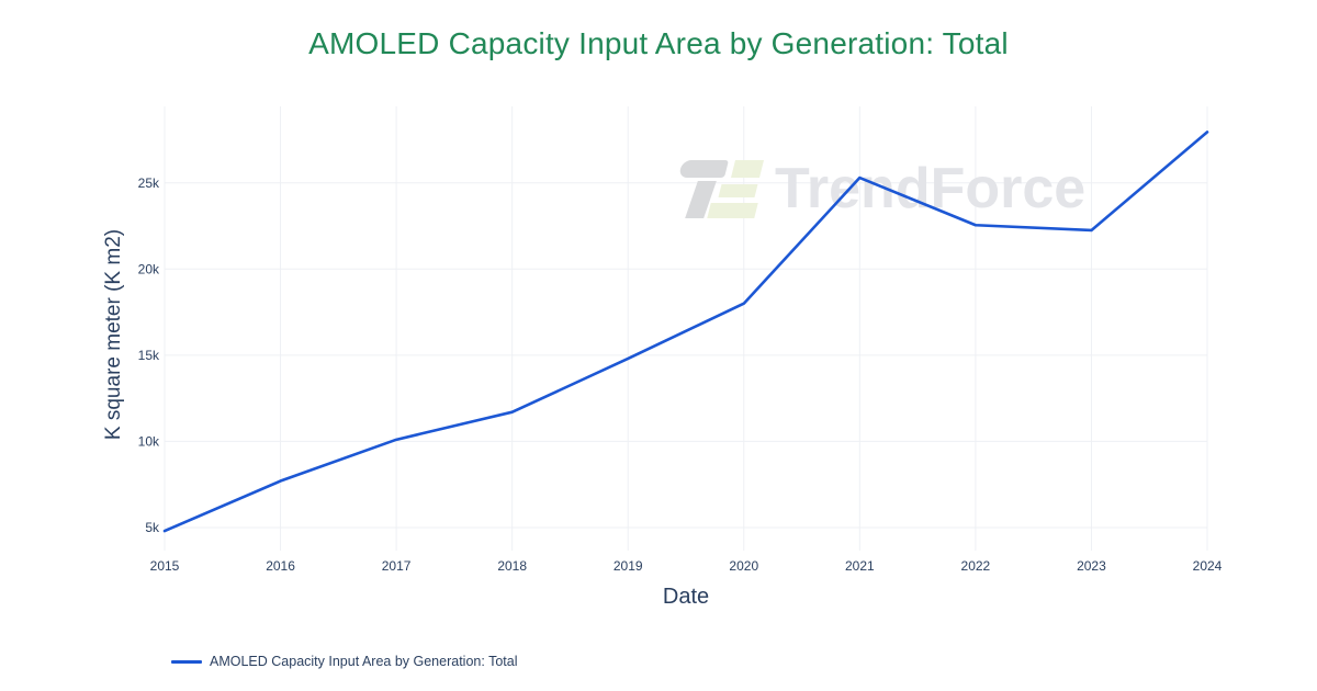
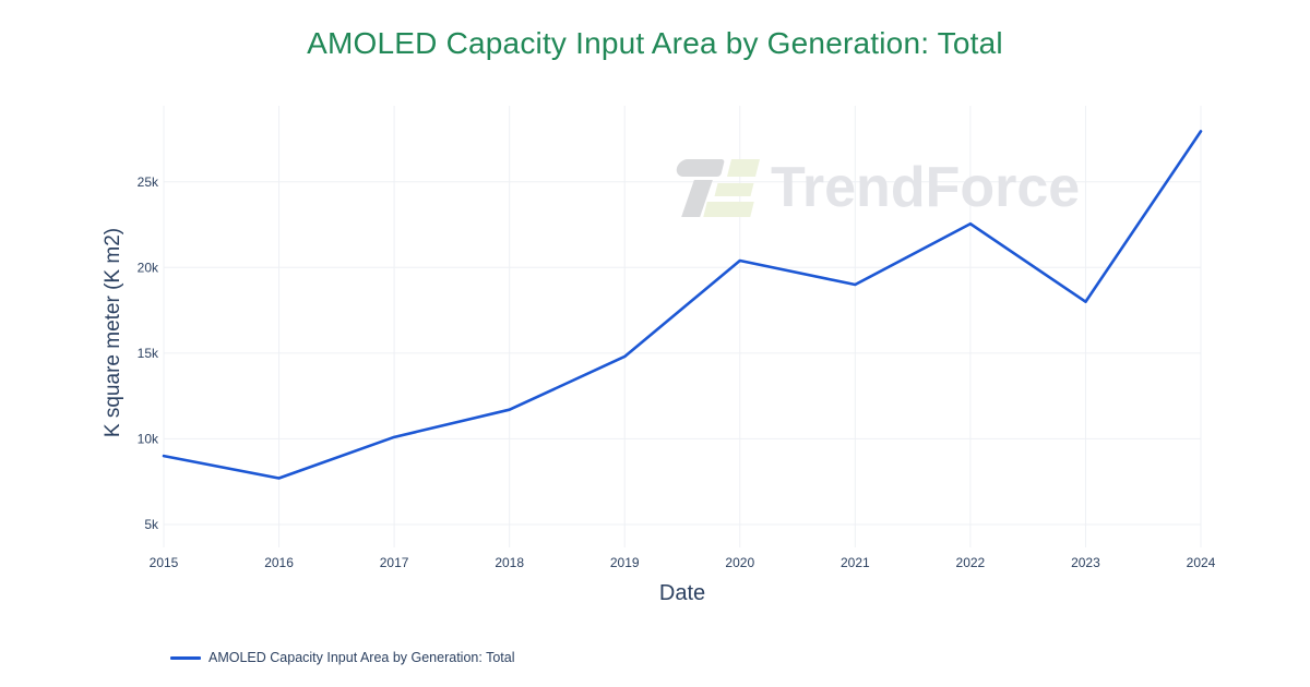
2015: 4.8k -> 9.0k
2020: 18.0k -> 20.4k
2021: 25.3k -> 19.0k
2023: 22.2k -> 18.0k
